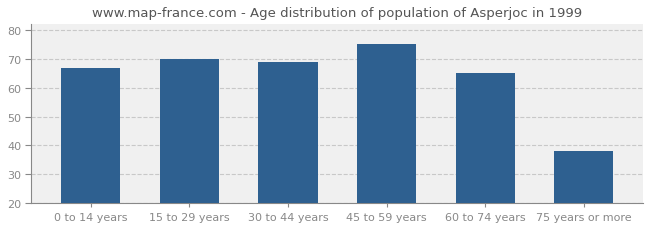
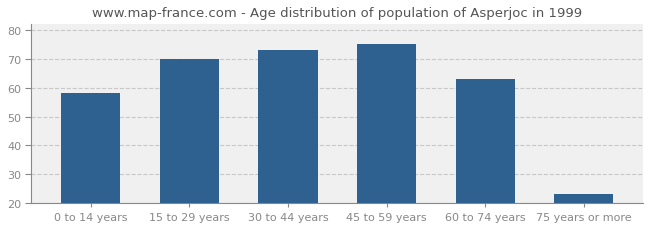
0 to 14 years: 67 -> 58
30 to 44 years: 69 -> 73
60 to 74 years: 65 -> 63
75 years or more: 38 -> 23
